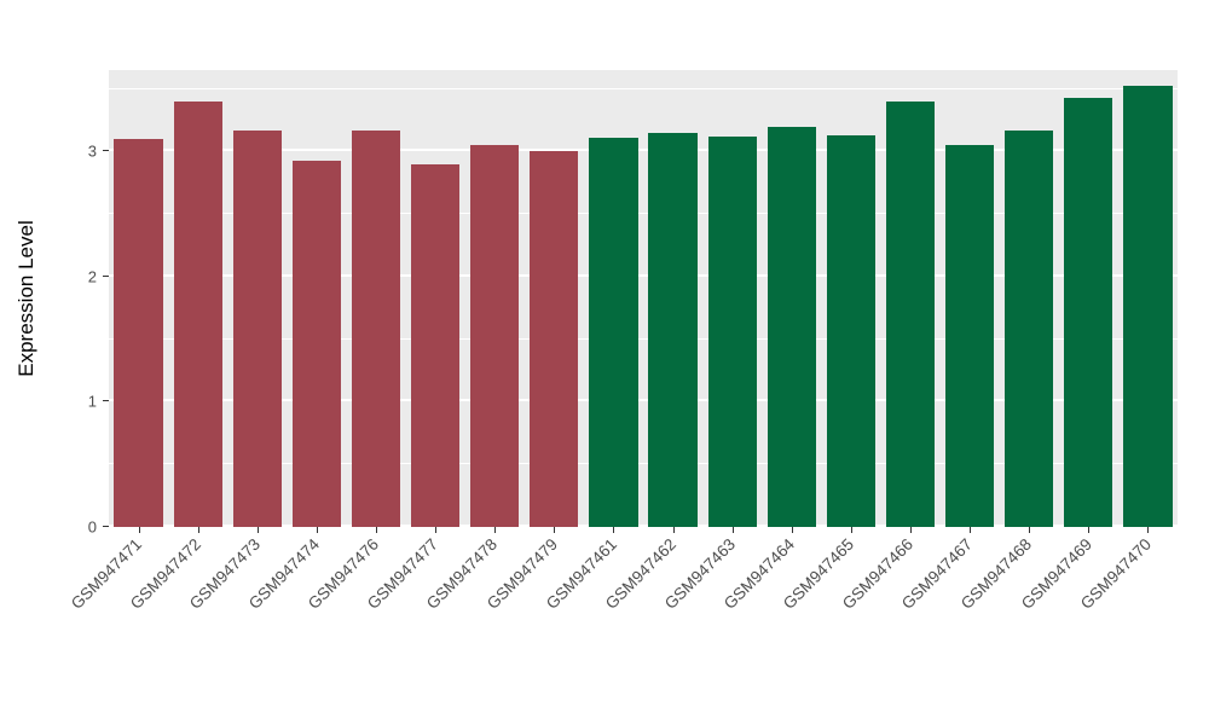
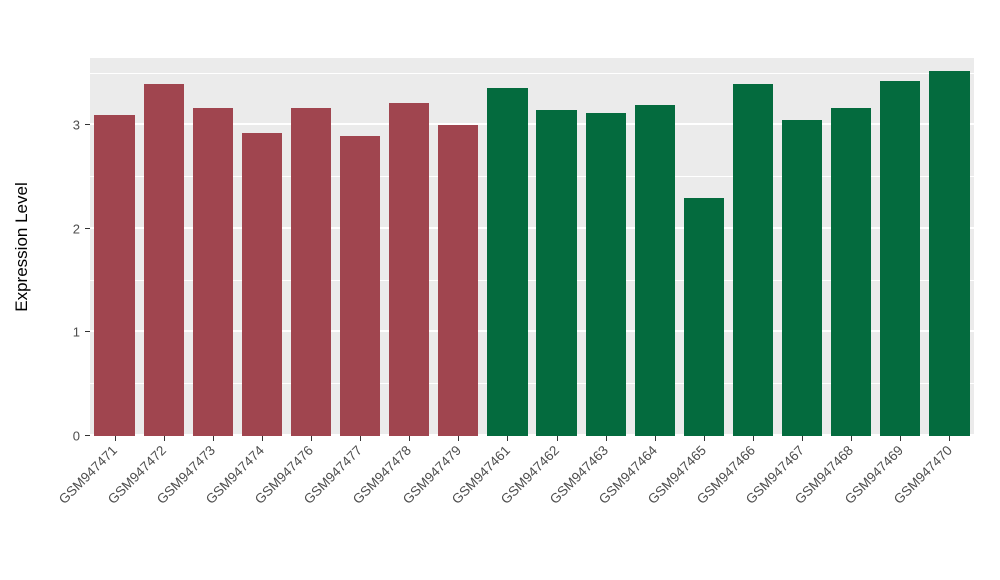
GSM947478: 3.05 -> 3.22
GSM947461: 3.11 -> 3.36
GSM947465: 3.13 -> 2.30
